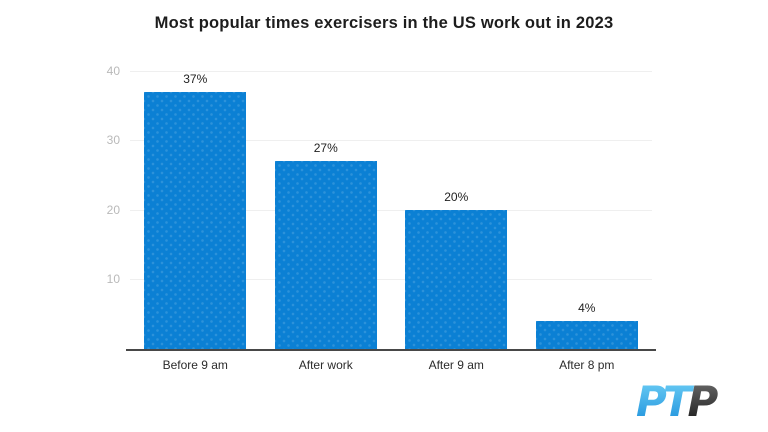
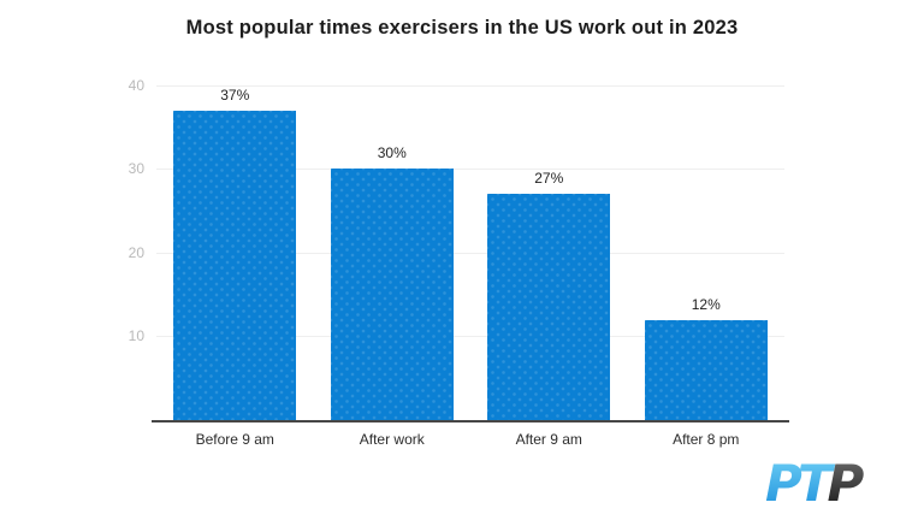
After work: 27% -> 30%
After 9 am: 20% -> 27%
After 8 pm: 4% -> 12%
